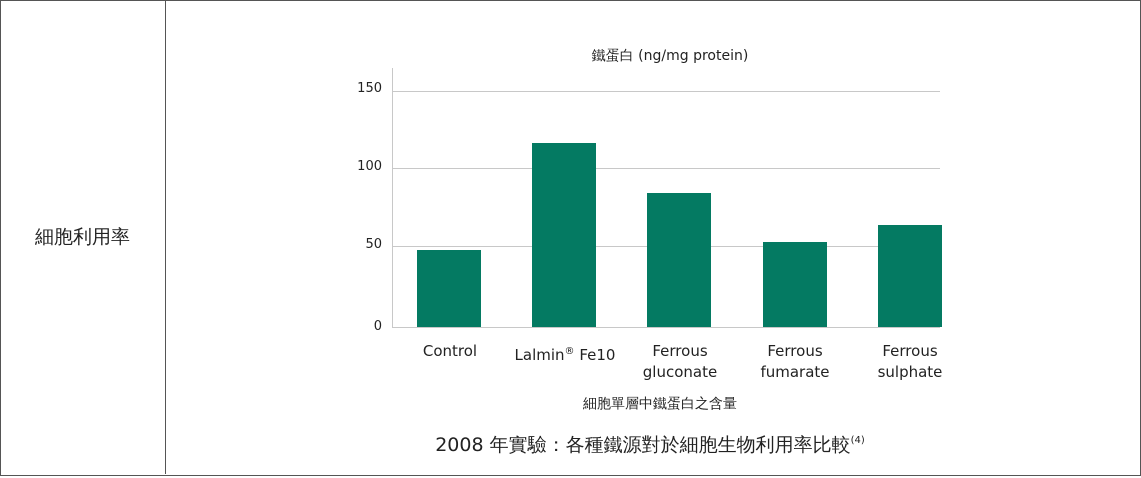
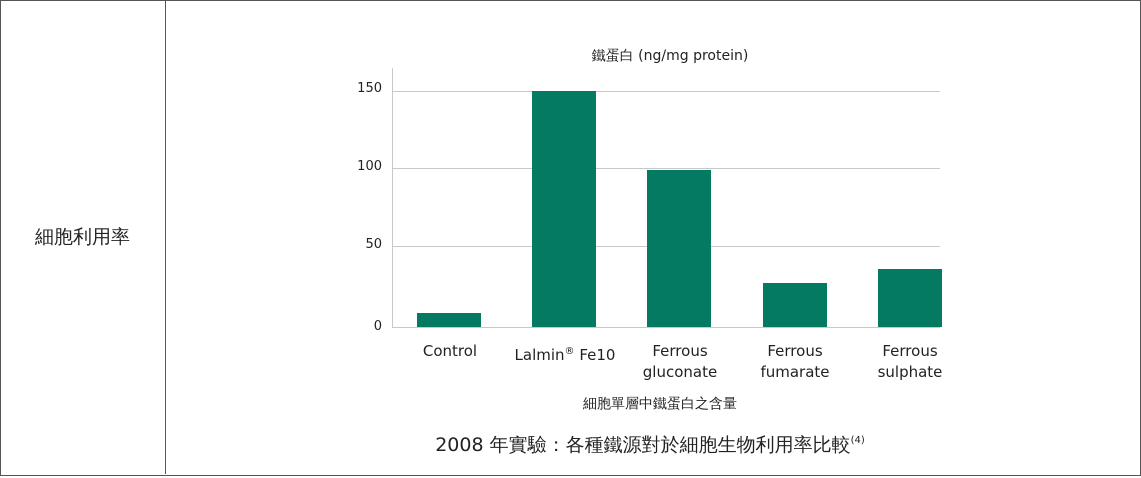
Control: 49 -> 9
Lalmin® Fe10: 117 -> 150
Ferrous gluconate: 85 -> 100
Ferrous fumarate: 54 -> 28
Ferrous sulphate: 65 -> 37
